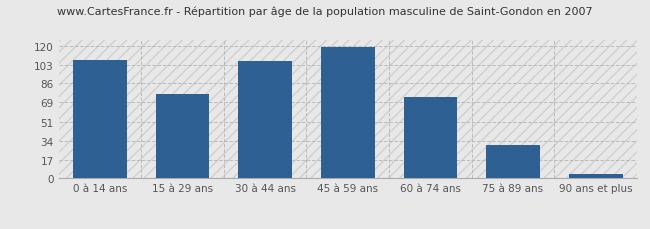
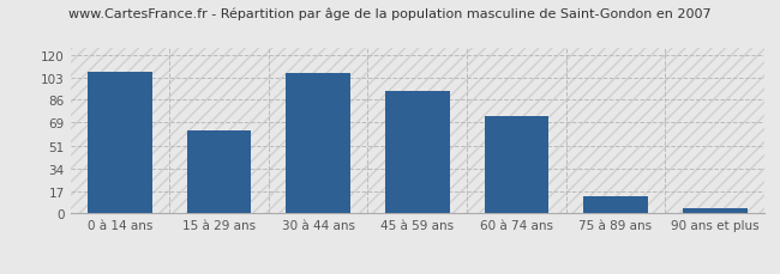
15 à 29 ans: 76 -> 63
45 à 59 ans: 119 -> 93
75 à 89 ans: 30 -> 13
